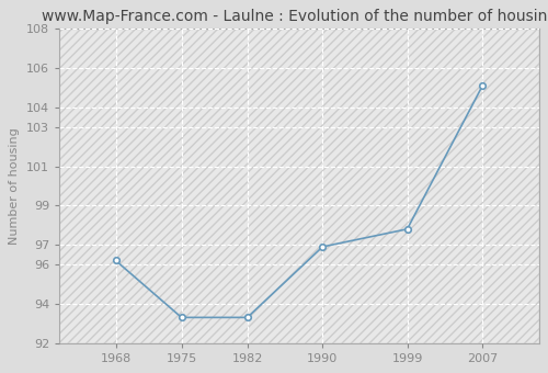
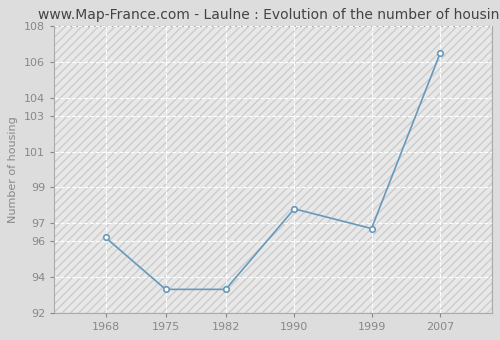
1990: 96.9 -> 97.8
1999: 97.8 -> 96.7
2007: 105.1 -> 106.5
